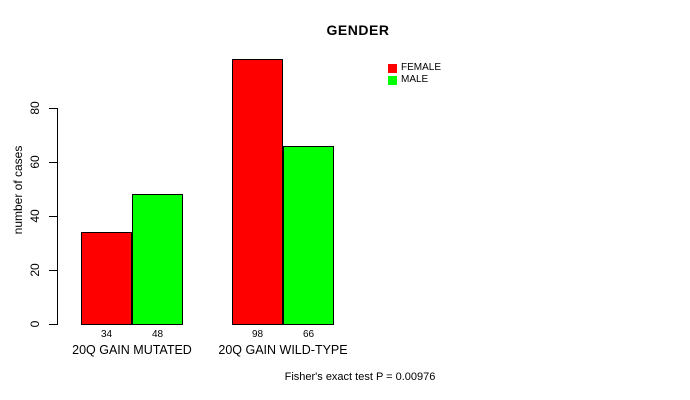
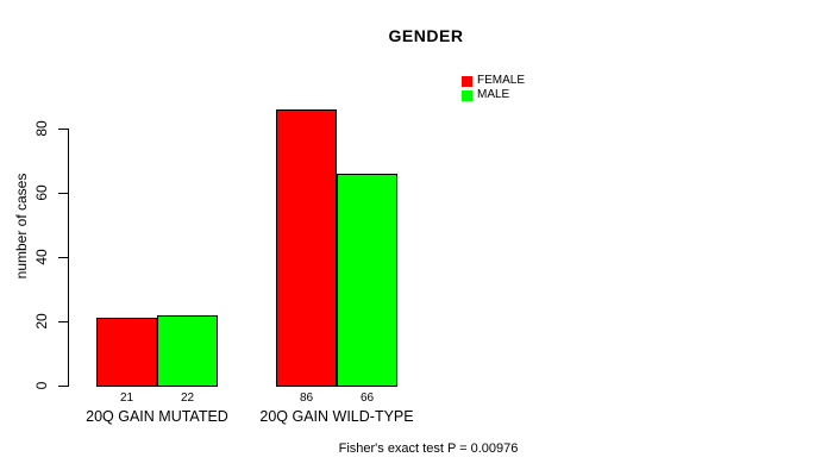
FEMALE/20Q GAIN MUTATED: 34 -> 21
MALE/20Q GAIN MUTATED: 48 -> 22
FEMALE/20Q GAIN WILD-TYPE: 98 -> 86
